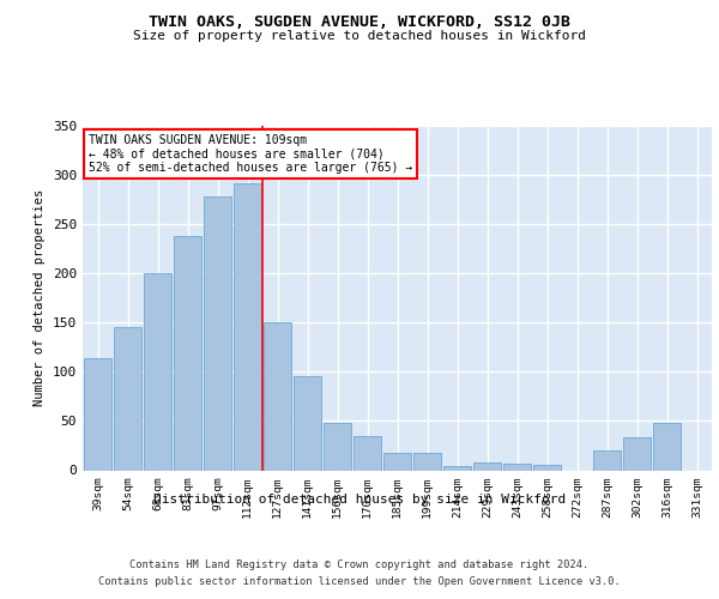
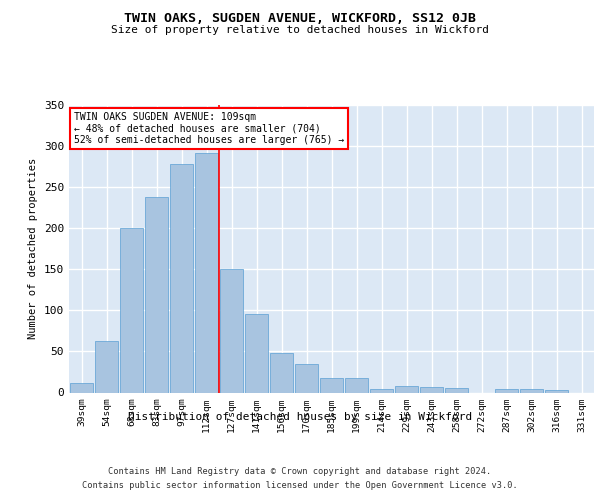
39sqm: 114 -> 12
54sqm: 146 -> 63
287sqm: 20 -> 4
302sqm: 34 -> 4
316sqm: 48 -> 3
